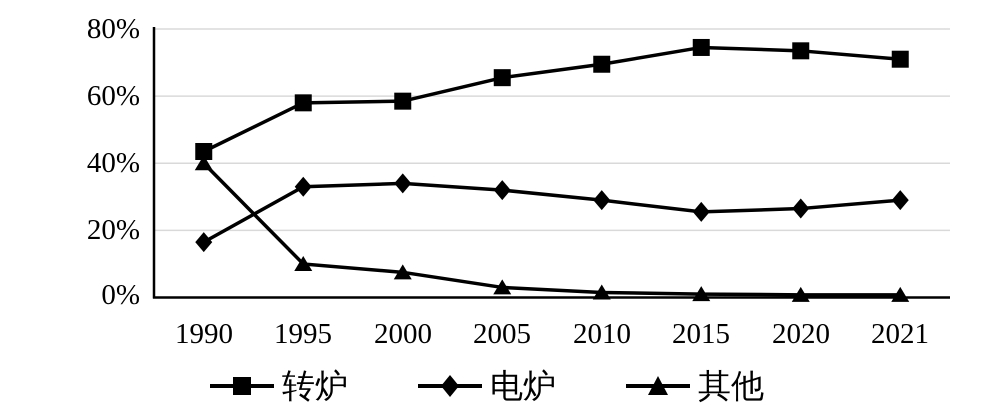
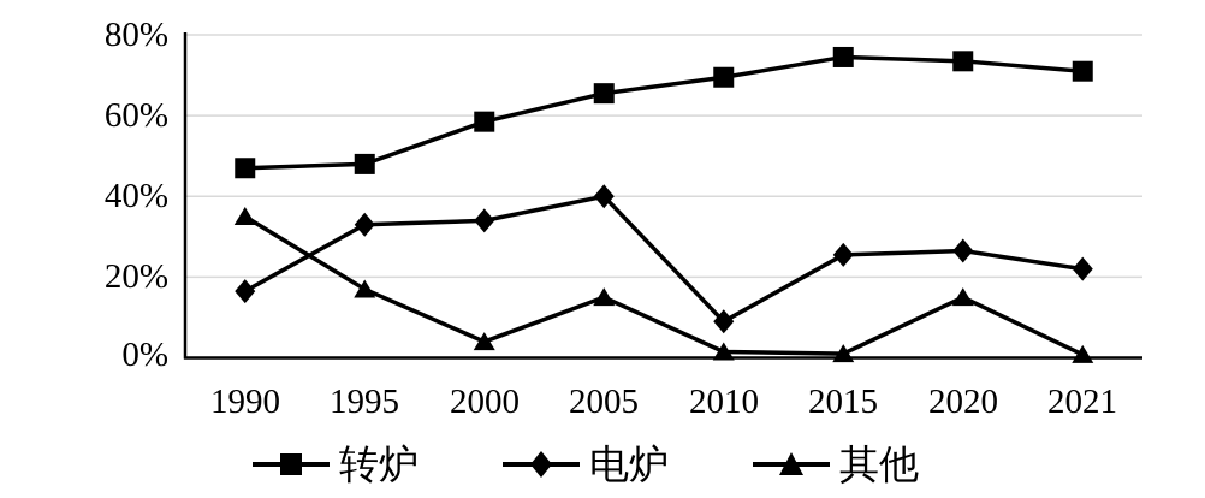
转炉/1990: 44% -> 47%
其他/1990: 40% -> 35%
转炉/1995: 58% -> 48%
其他/1995: 10% -> 17%
其他/2000: 8% -> 4%
电炉/2005: 32% -> 40%
其他/2005: 3% -> 15%
电炉/2010: 29% -> 9%
其他/2020: 1% -> 15%
电炉/2021: 29% -> 22%
